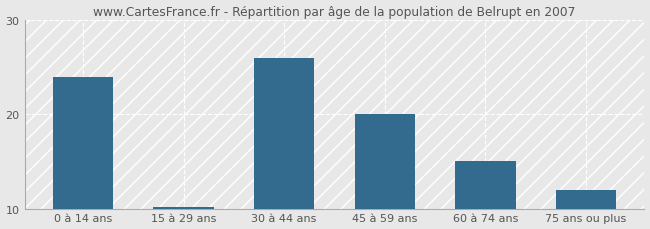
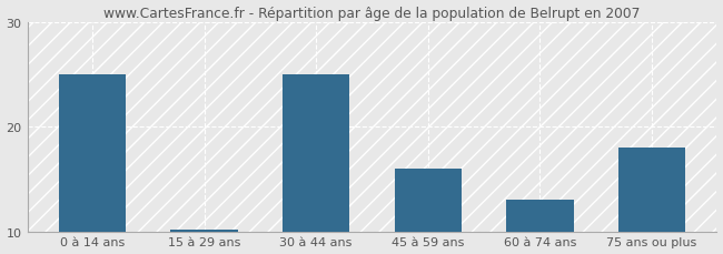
0 à 14 ans: 24.0 -> 25.0
30 à 44 ans: 26.0 -> 25.0
45 à 59 ans: 20.0 -> 16.0
60 à 74 ans: 15.0 -> 13.0
75 ans ou plus: 12.0 -> 18.0
